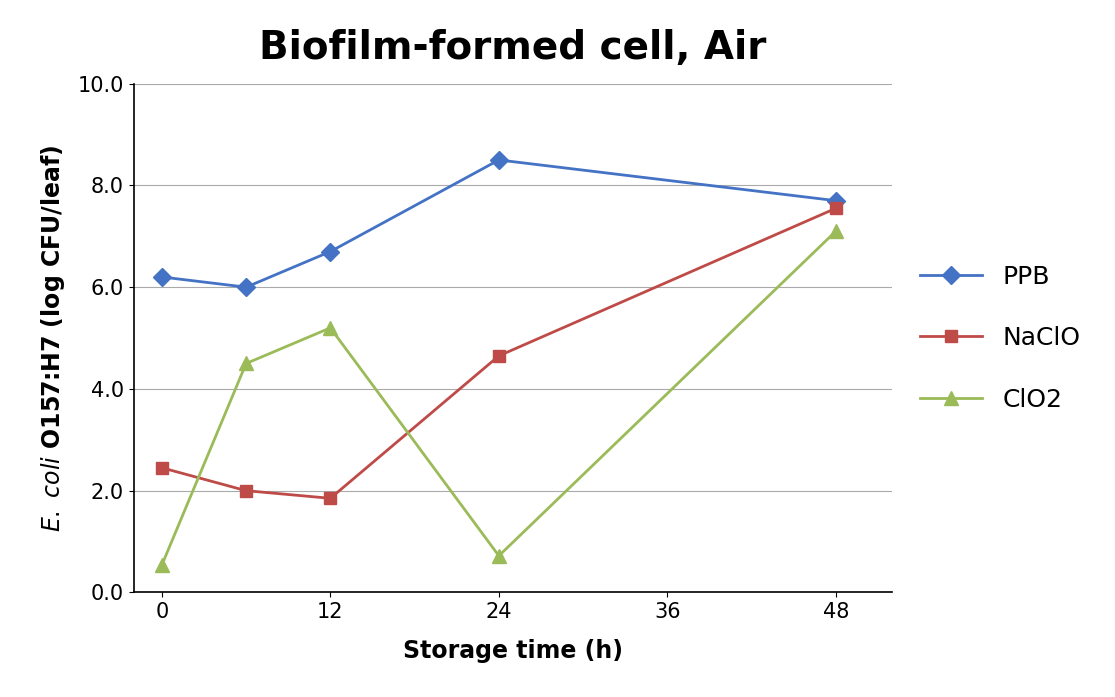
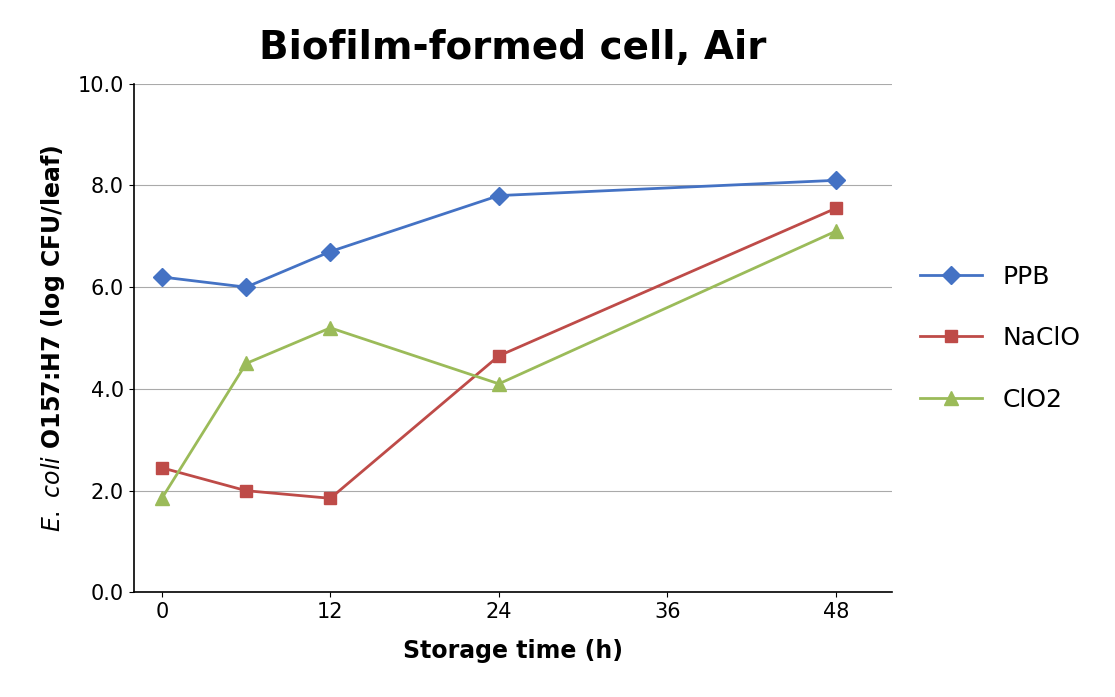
ClO2/0: 0.54 -> 1.85
PPB/24: 8.5 -> 7.8
ClO2/24: 0.72 -> 4.10
PPB/48: 7.7 -> 8.1
